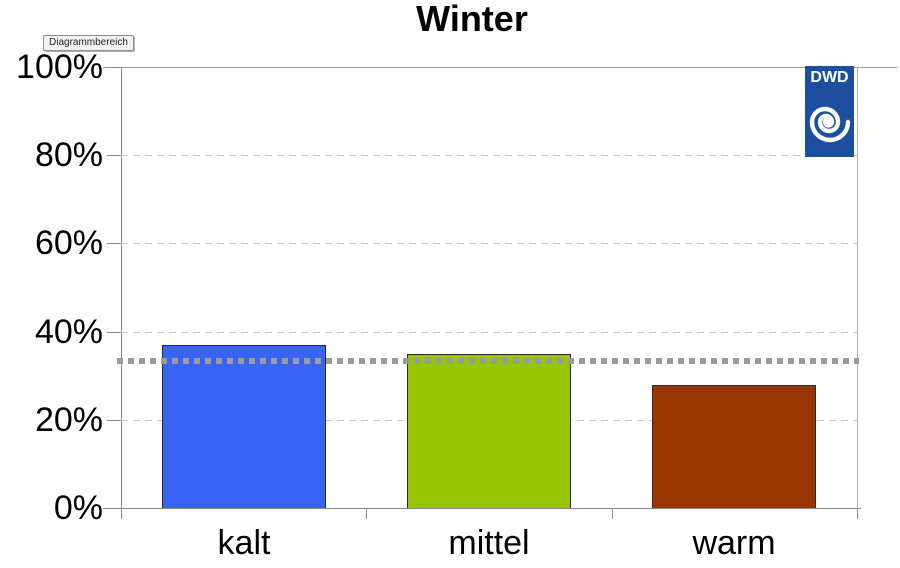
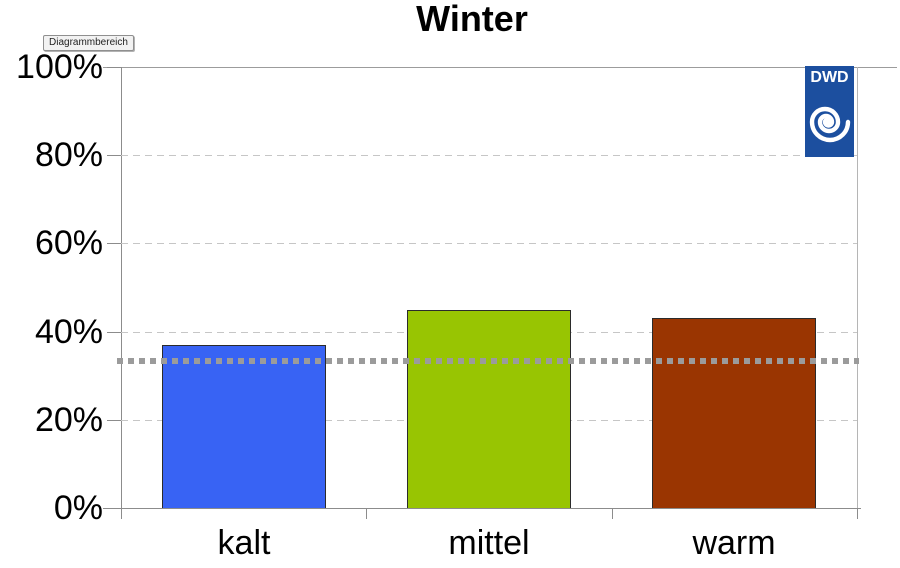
mittel: 35% -> 45%
warm: 28% -> 43%
